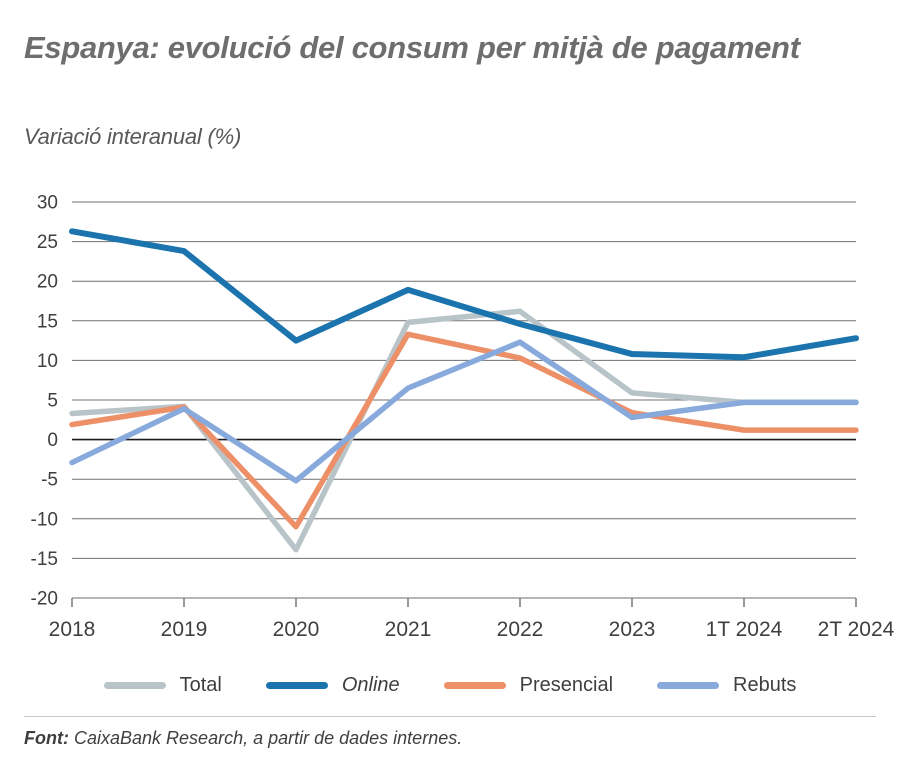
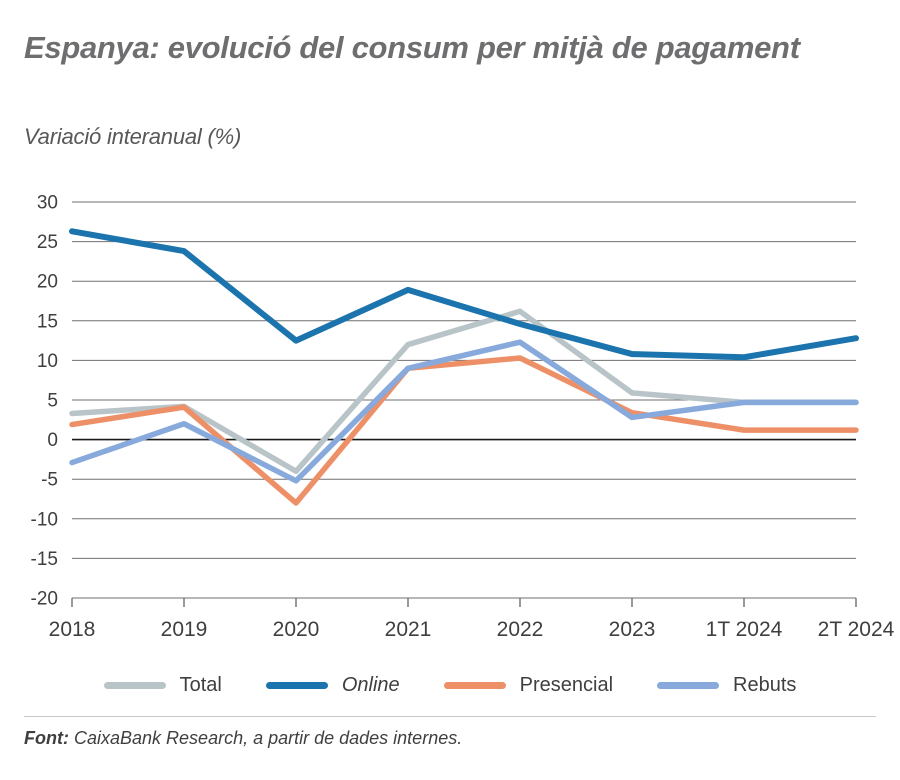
Rebuts/2019: 4 -> 2
Total/2020: -14 -> -4
Presencial/2020: -11 -> -8
Total/2021: 15 -> 12
Presencial/2021: 13 -> 9
Rebuts/2021: 6 -> 9
